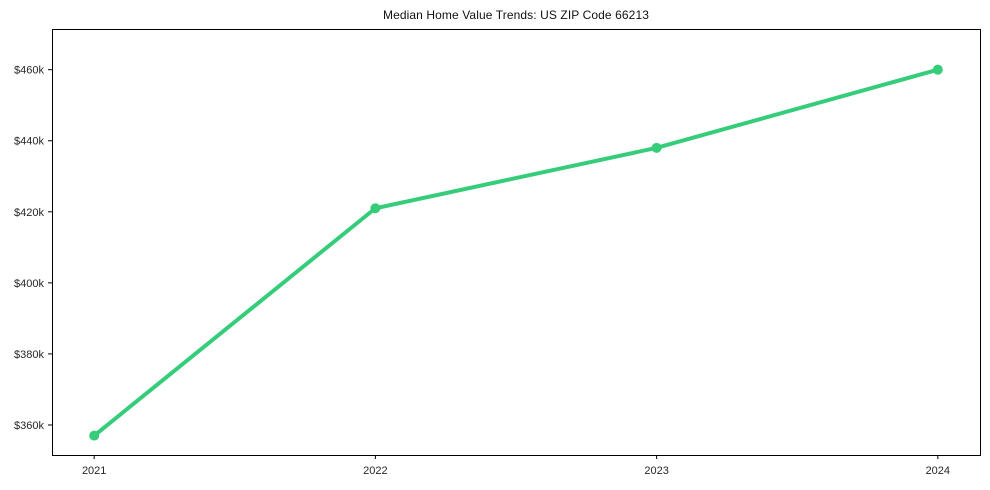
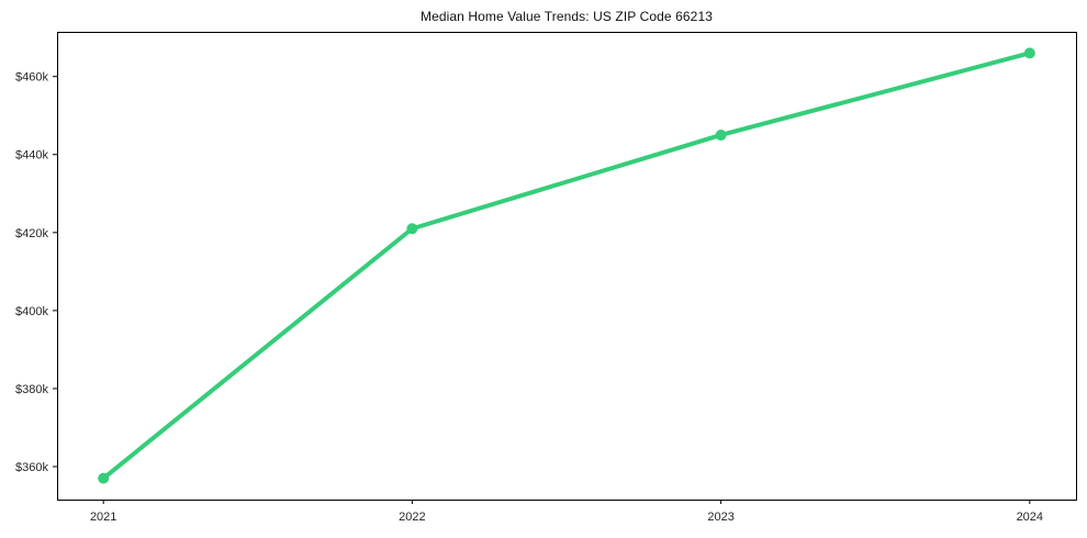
2023: $438k -> $445k
2024: $460k -> $466k
